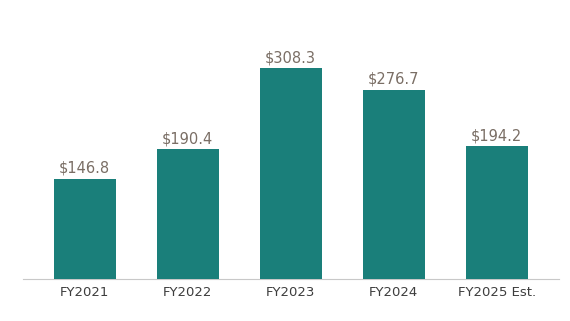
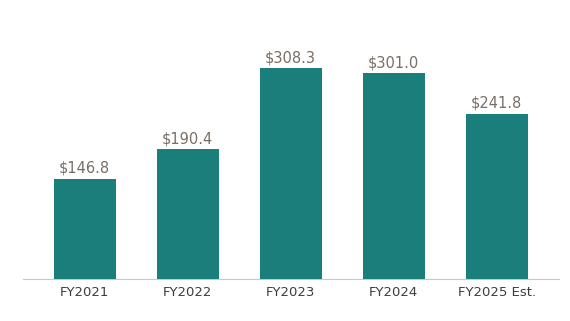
FY2024: $276.7 -> $301.0
FY2025 Est.: $194.2 -> $241.8
